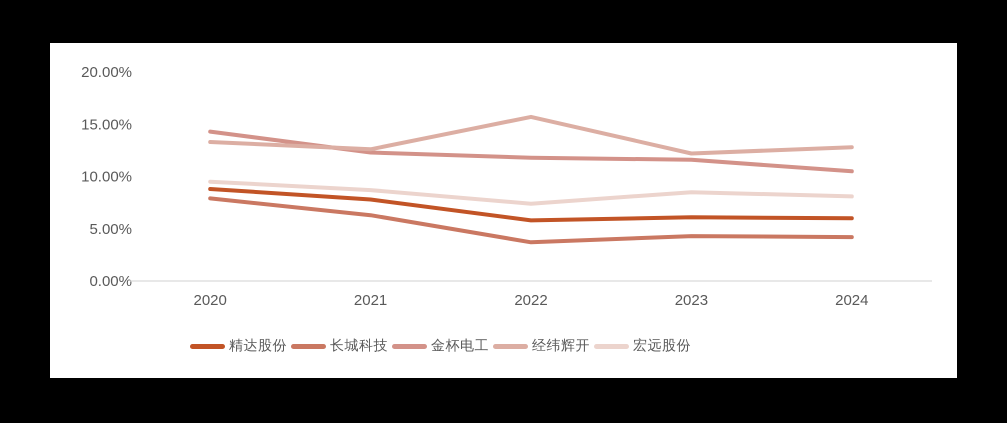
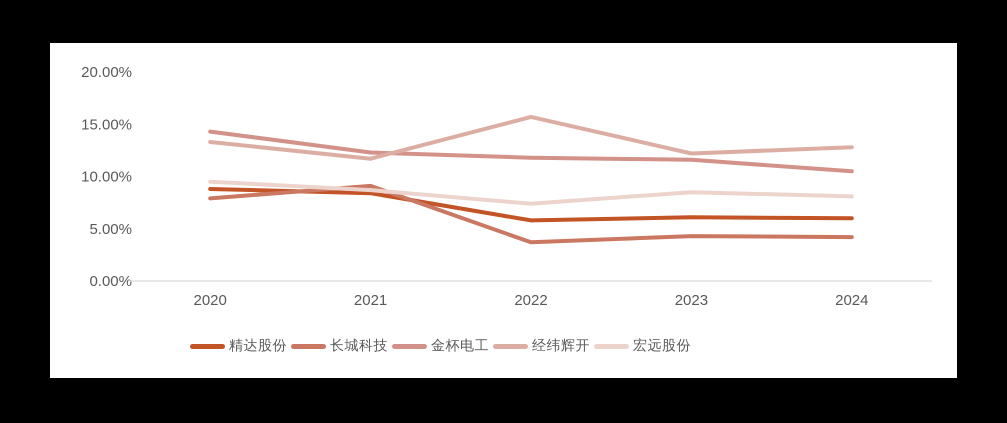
精达股份/2021: 7.8% -> 8.4%
长城科技/2021: 6.3% -> 9.1%
经纬辉开/2021: 12.6% -> 11.7%
